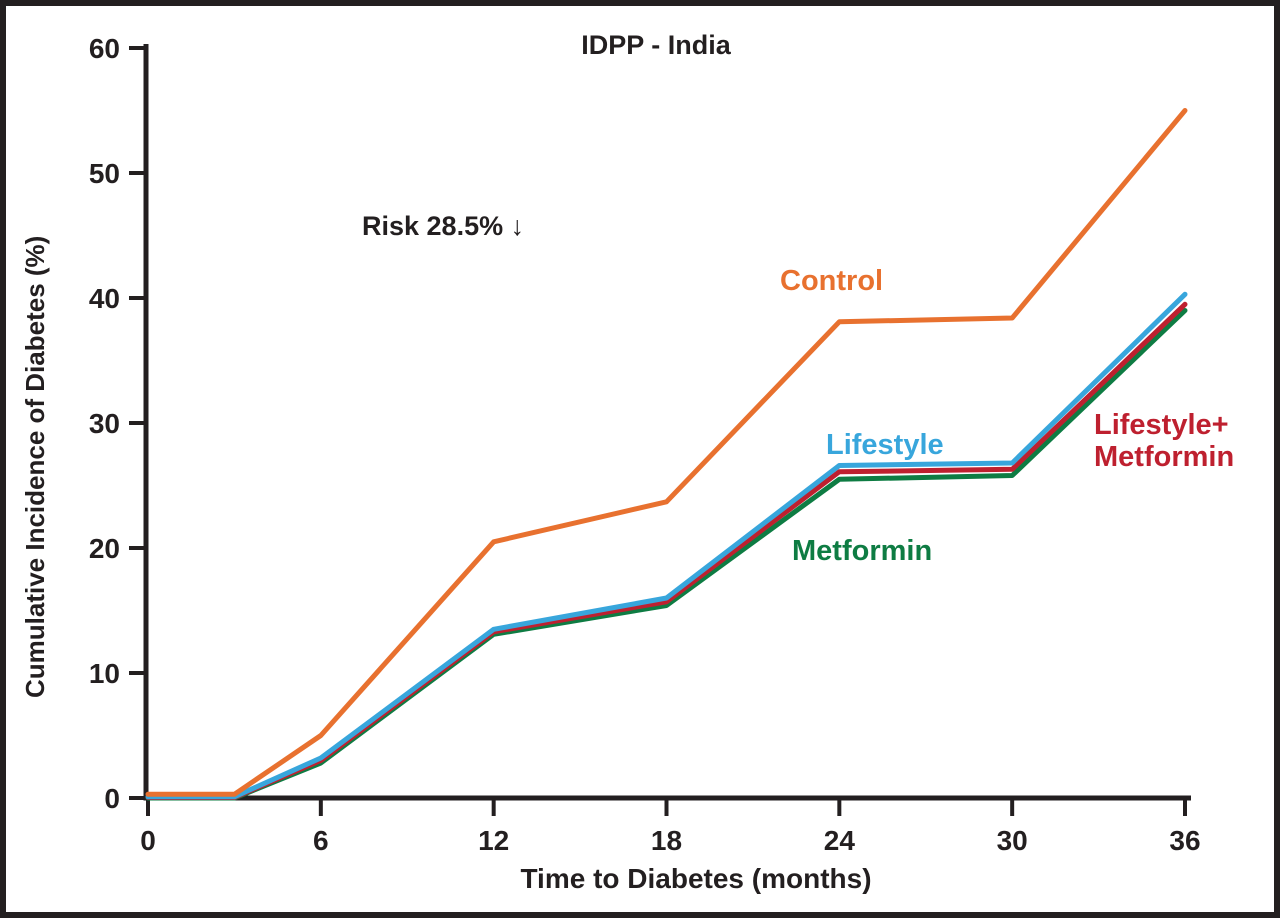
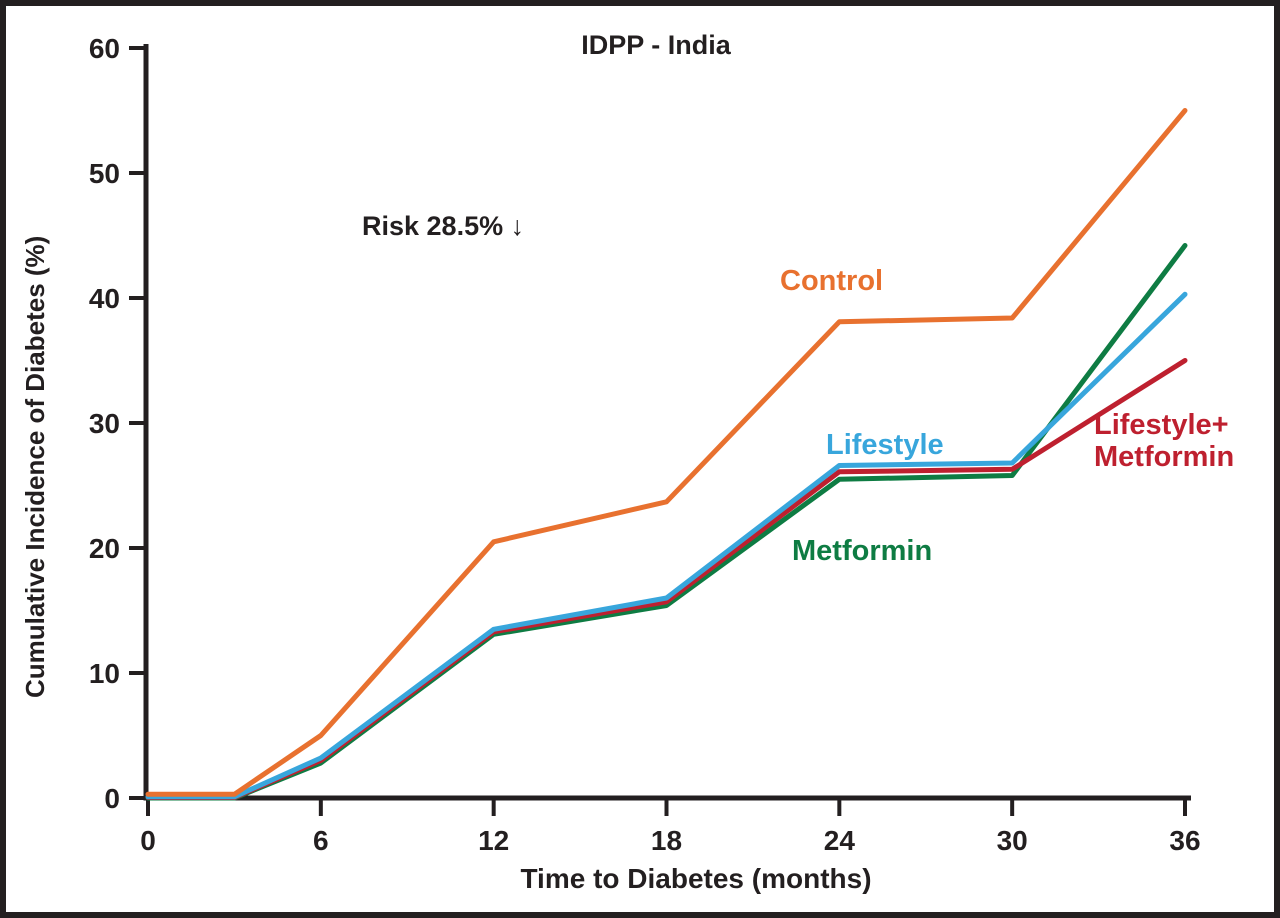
Lifestyle+Metformin/36: 39.5 -> 35.0
Metformin/36: 39.0 -> 44.2
